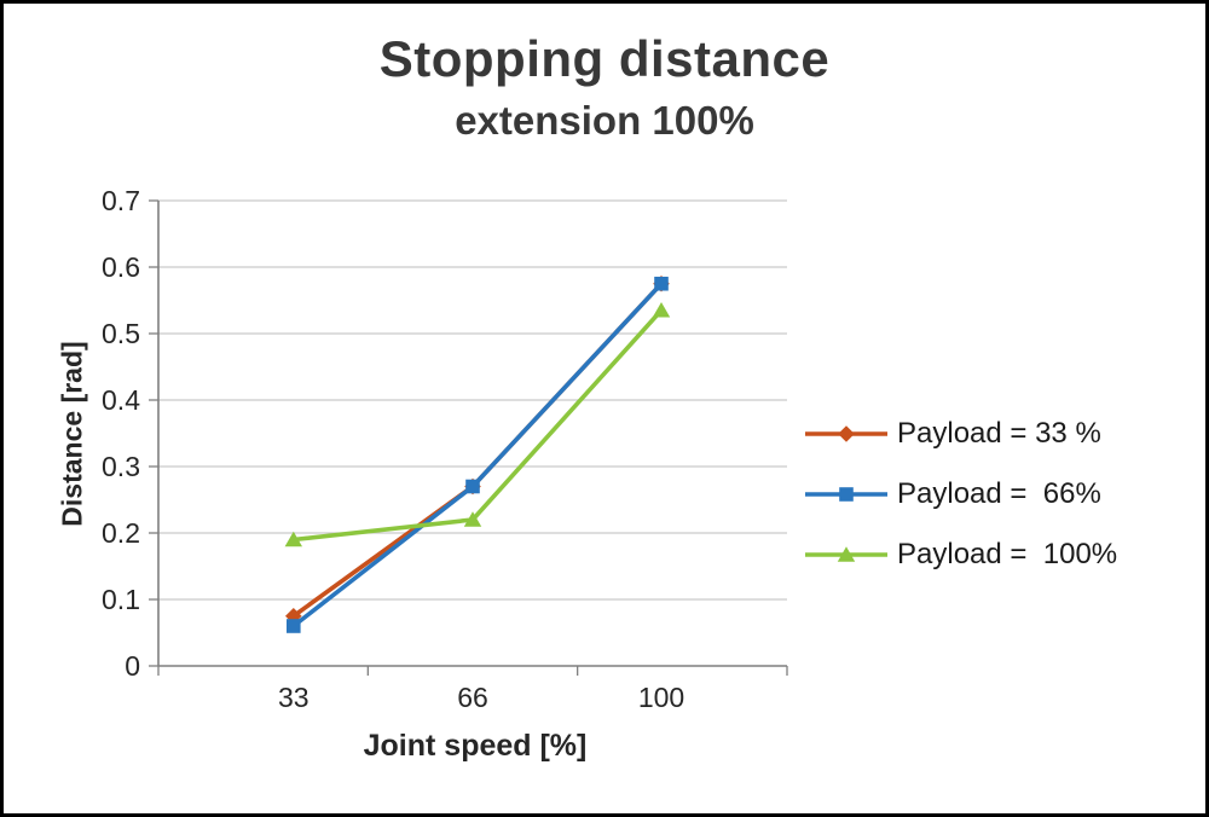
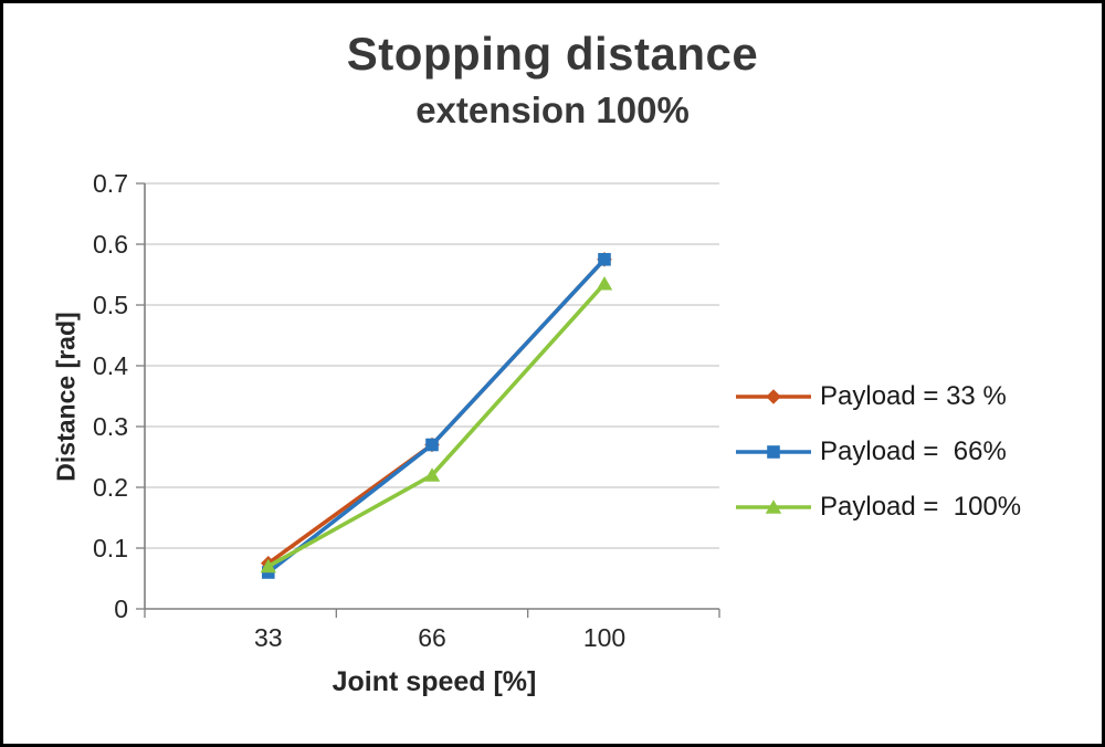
Payload = 100%/33: 0.19 -> 0.07
